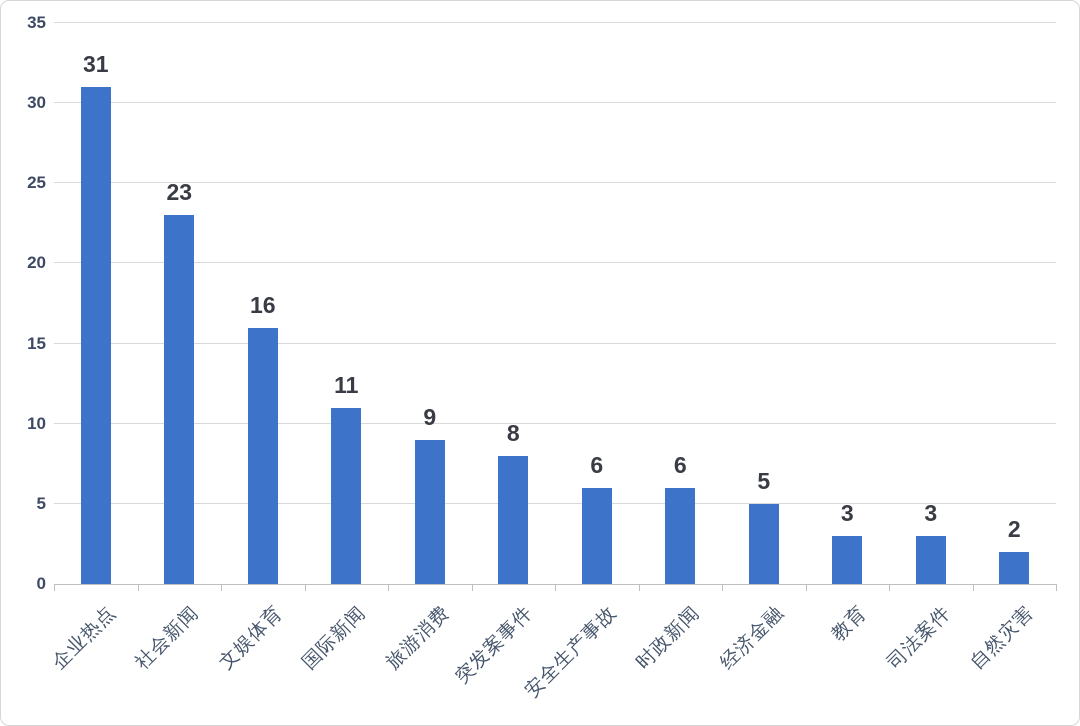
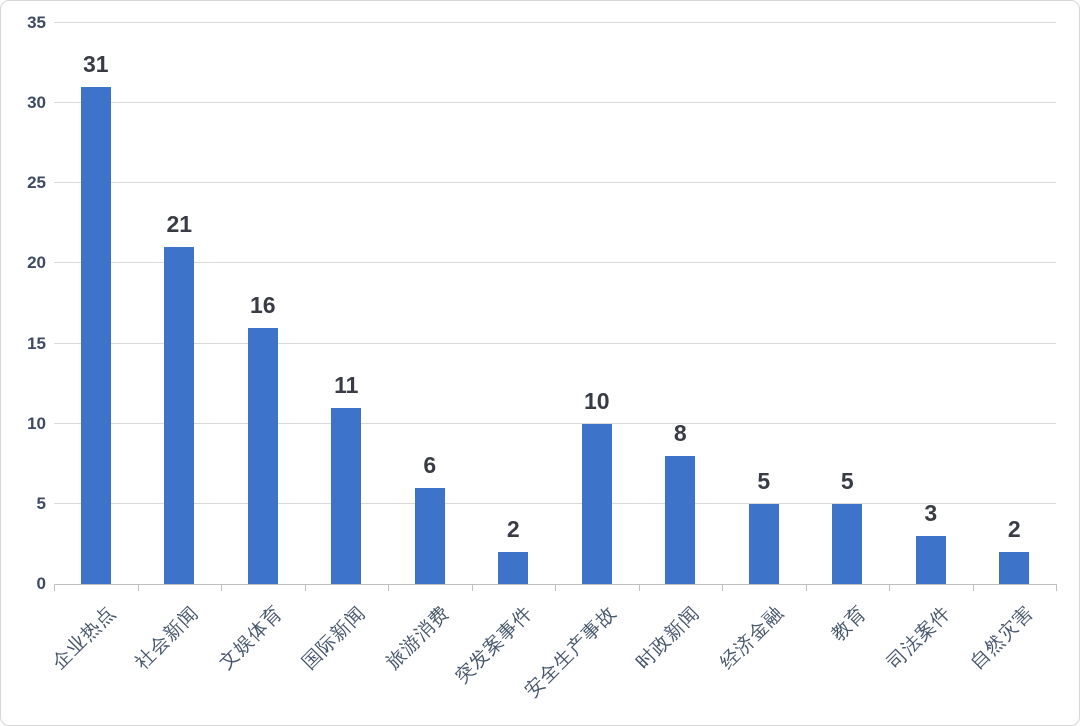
社会新闻: 23 -> 21
旅游消费: 9 -> 6
突发案事件: 8 -> 2
安全生产事故: 6 -> 10
时政新闻: 6 -> 8
教育: 3 -> 5
